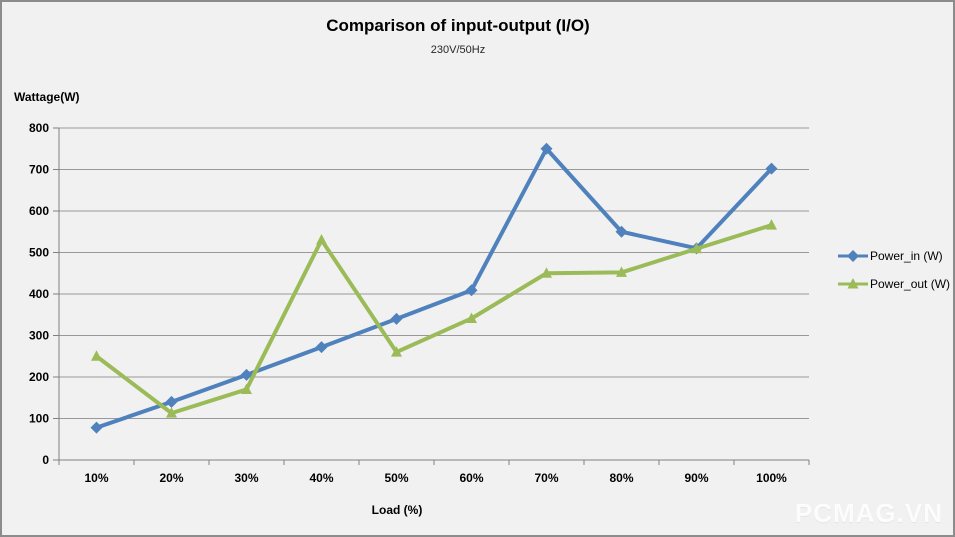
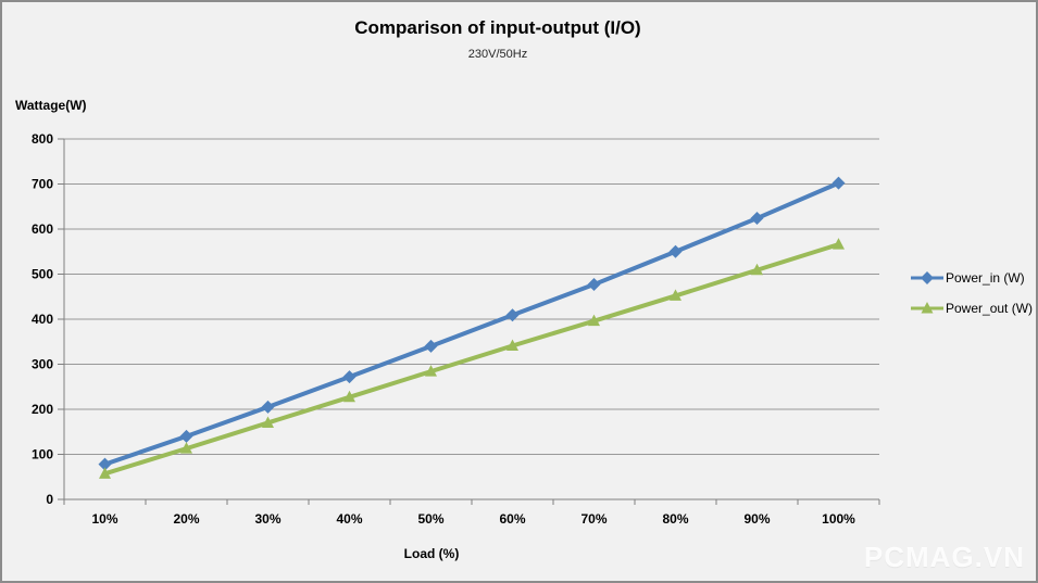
Power_out (W)/10%: 250 -> 60
Power_out (W)/40%: 530 -> 230
Power_out (W)/50%: 260 -> 280
Power_in (W)/70%: 750 -> 480
Power_out (W)/70%: 450 -> 400
Power_in (W)/90%: 510 -> 620
